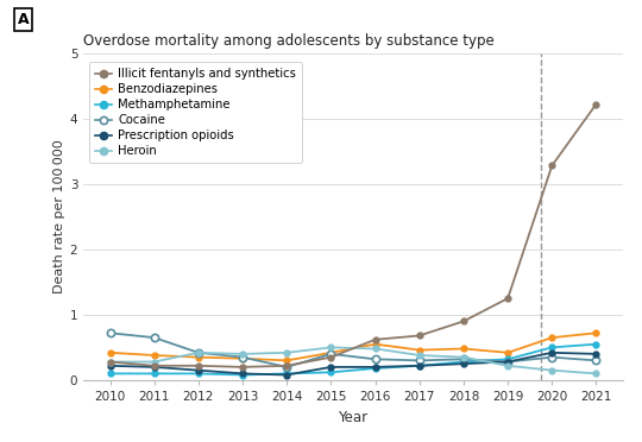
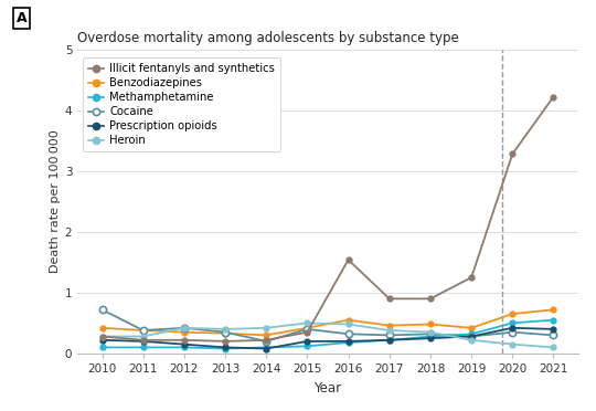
Cocaine/2011: 0.65 -> 0.38
Illicit fentanyls and synthetics/2016: 0.62 -> 1.54
Illicit fentanyls and synthetics/2017: 0.68 -> 0.90
